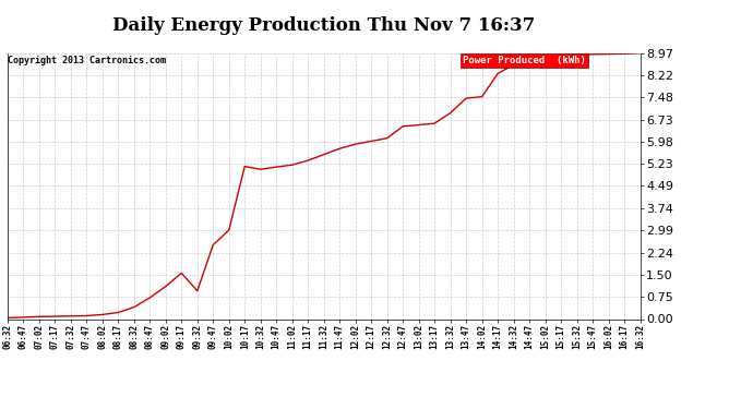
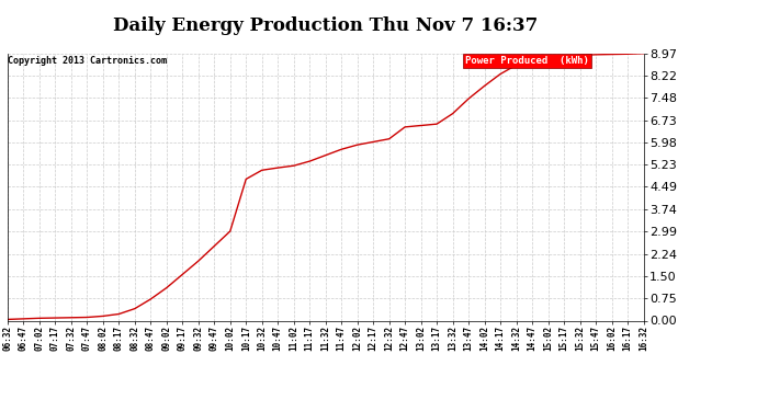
09:32: 0.95 -> 2.00
10:17: 5.15 -> 4.75
14:02: 7.50 -> 7.88
